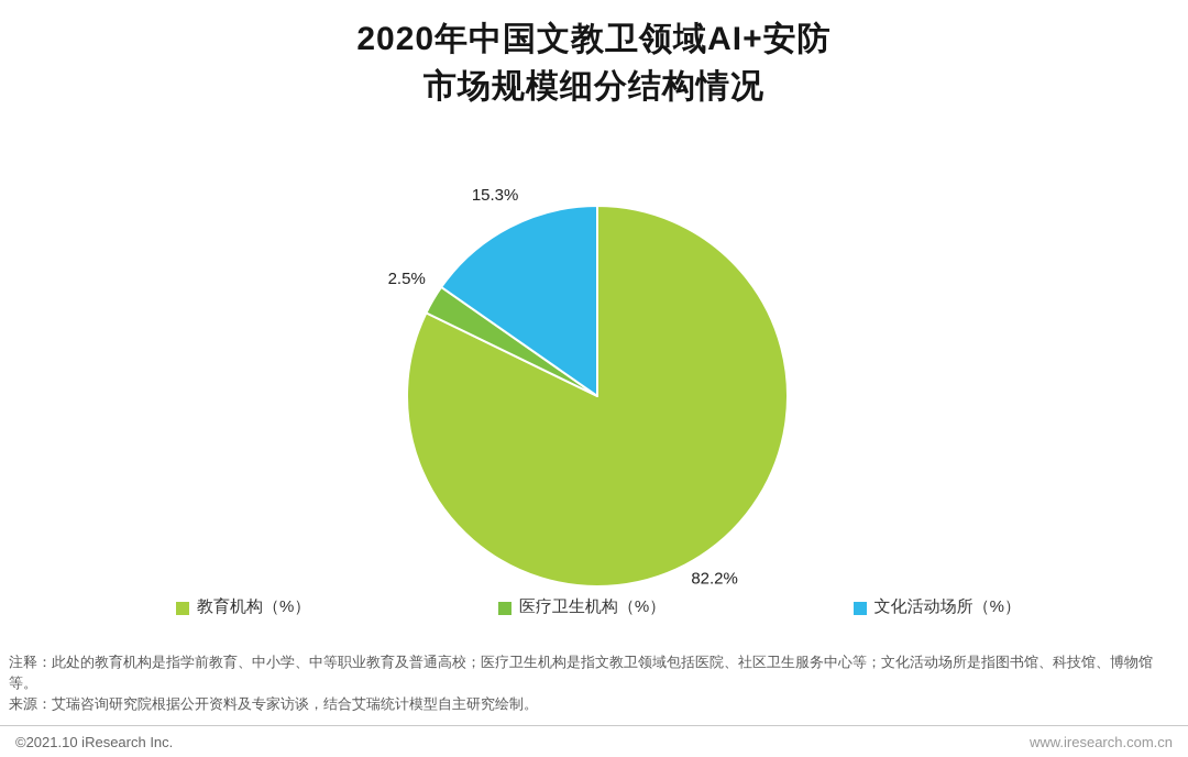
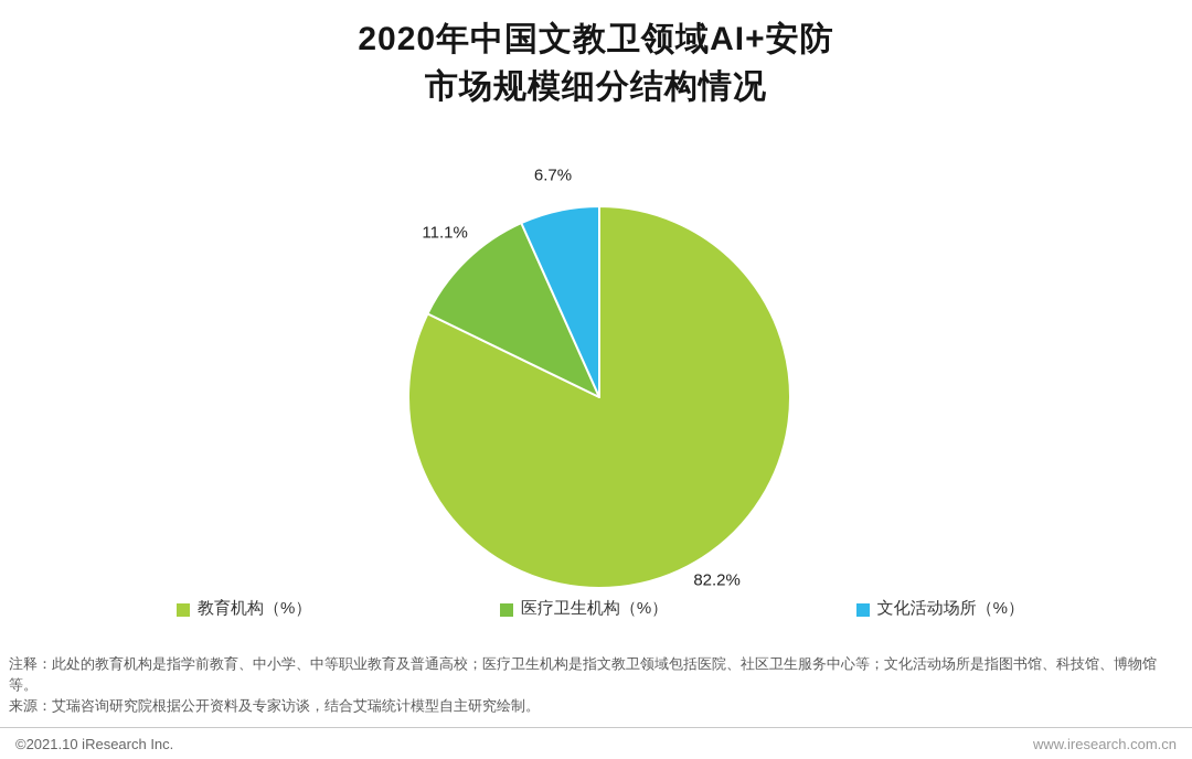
医疗卫生机构（%）: 2.5% -> 11.1%
文化活动场所（%）: 15.3% -> 6.7%
